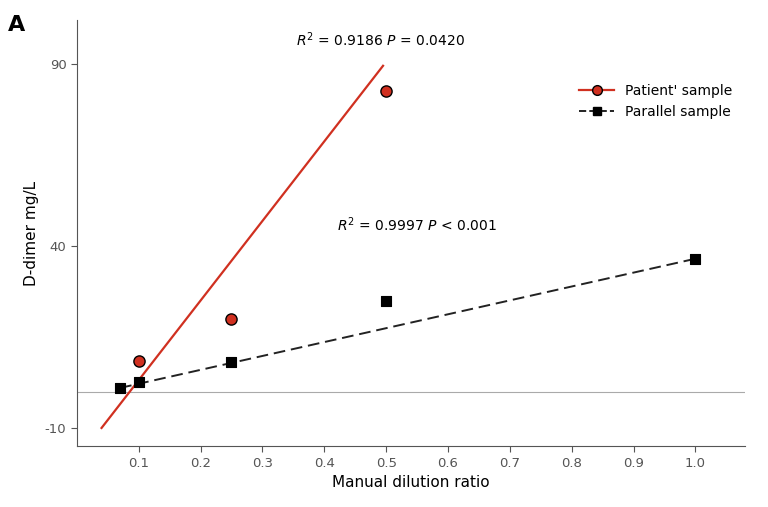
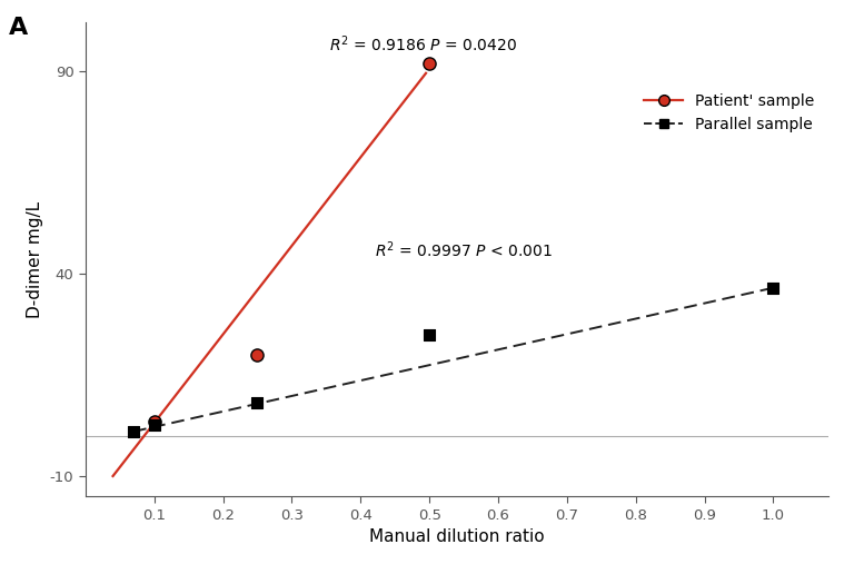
Patient' sample/0.1: 8.5 -> 3.5
Patient' sample/0.5: 82.5 -> 92.0
